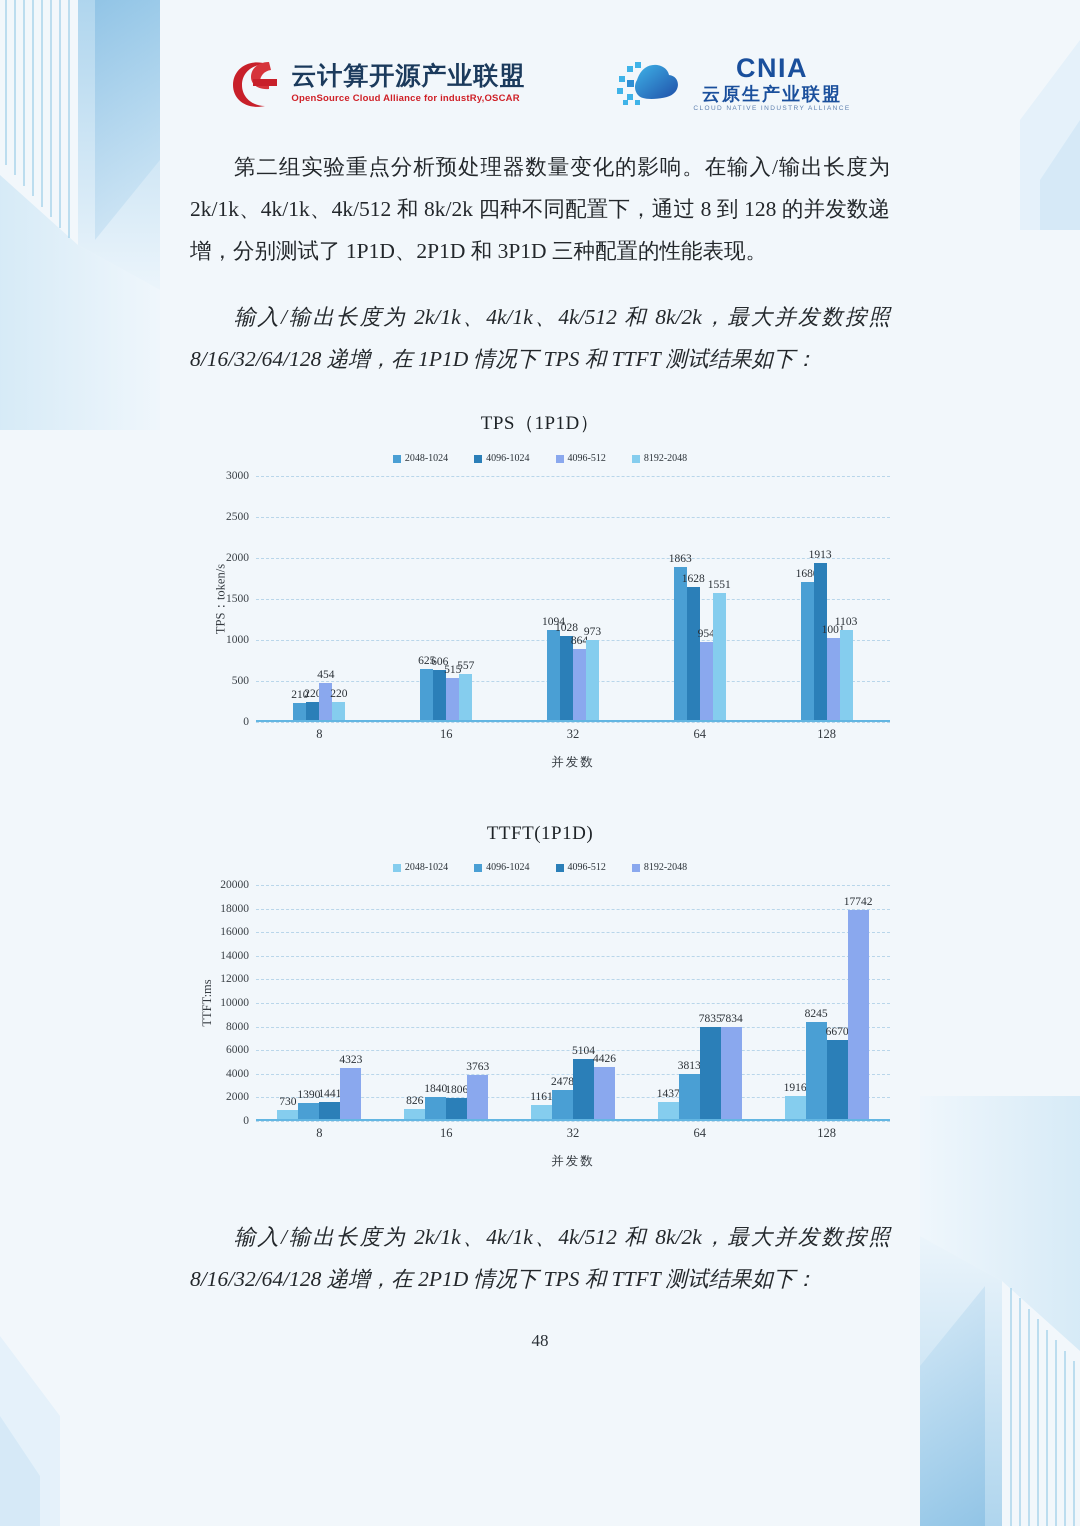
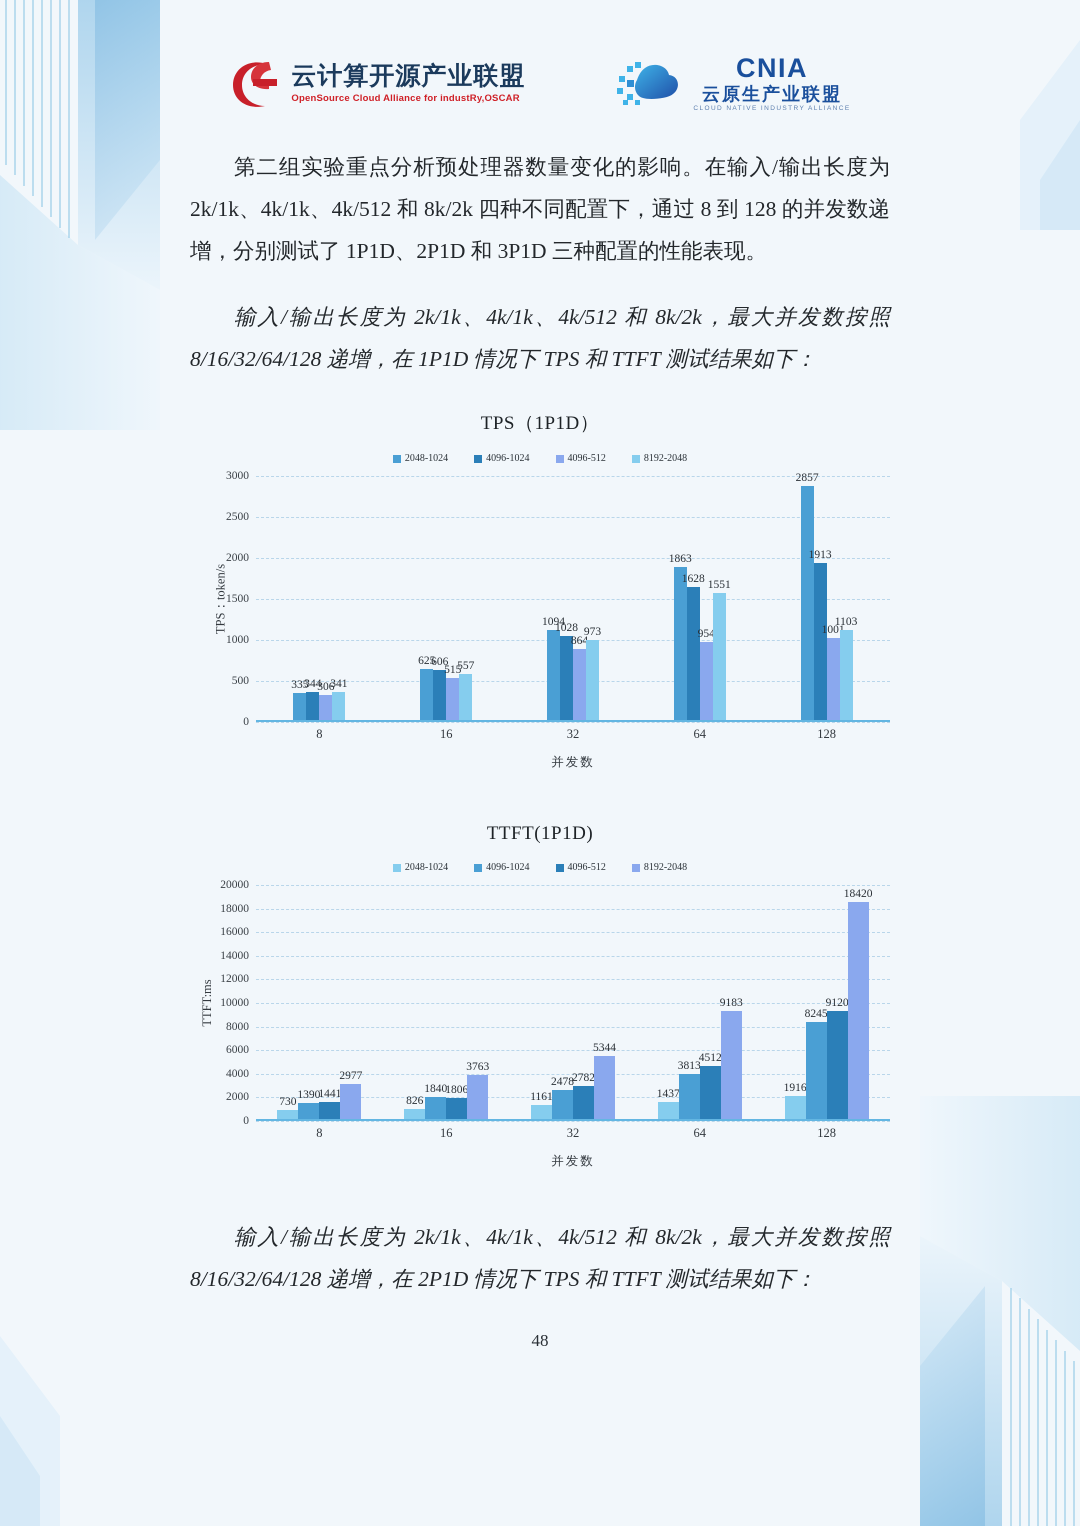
TPS（1P1D）/2048-1024/8: 210 -> 335
TPS（1P1D）/4096-1024/8: 220 -> 344
TPS（1P1D）/4096-512/8: 454 -> 306
TPS（1P1D）/8192-2048/8: 220 -> 341
TPS（1P1D）/2048-1024/128: 1680 -> 2857
TTFT(1P1D)/8192-2048/8: 4323 -> 2977
TTFT(1P1D)/4096-512/32: 5104 -> 2782
TTFT(1P1D)/8192-2048/32: 4426 -> 5344
TTFT(1P1D)/4096-512/64: 7835 -> 4512
TTFT(1P1D)/8192-2048/64: 7834 -> 9183
TTFT(1P1D)/4096-512/128: 6670 -> 9120
TTFT(1P1D)/8192-2048/128: 17742 -> 18420
